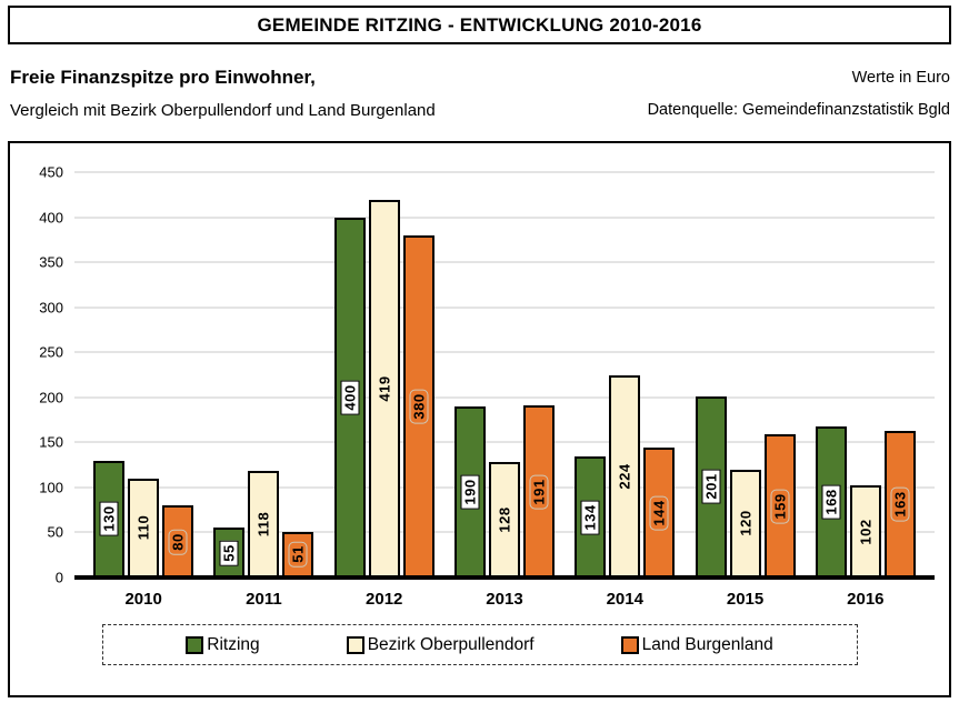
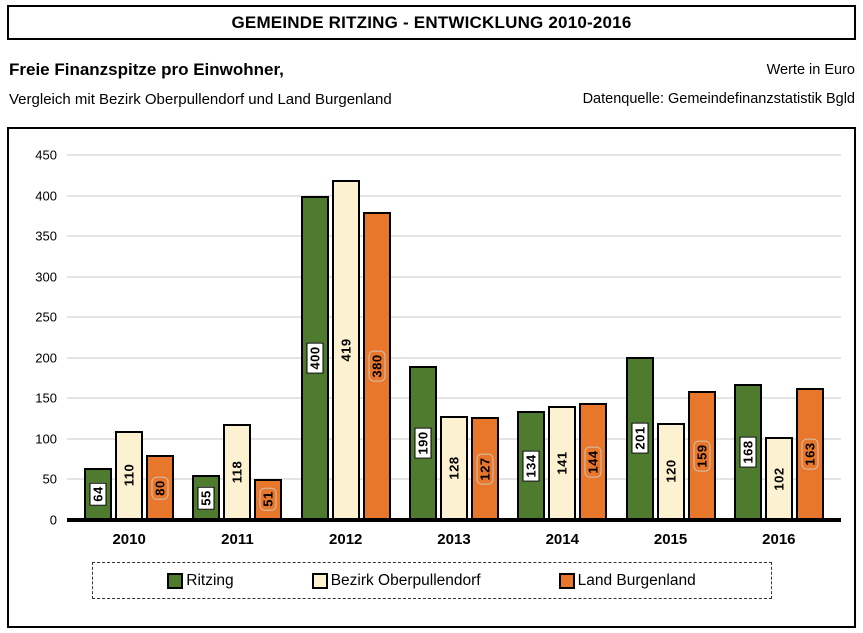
Ritzing/2010: 130 -> 64
Land Burgenland/2013: 191 -> 127
Bezirk Oberpullendorf/2014: 224 -> 141
